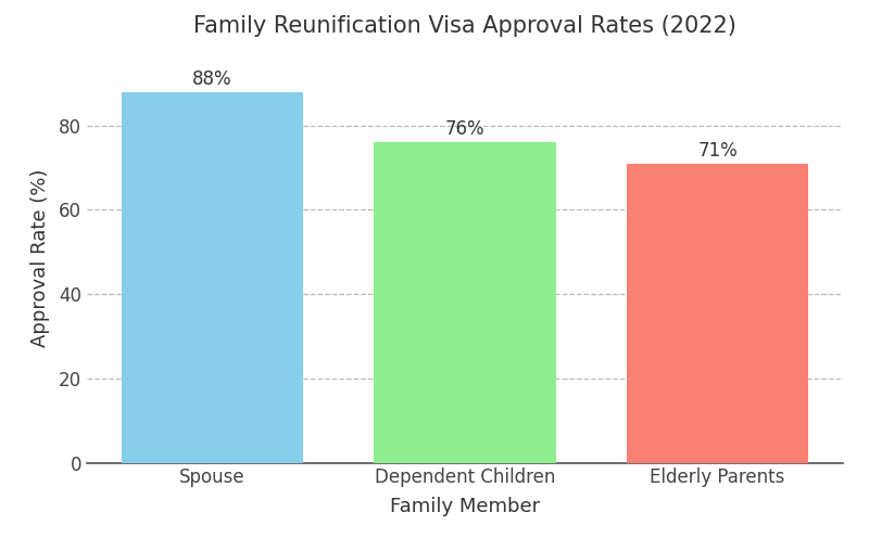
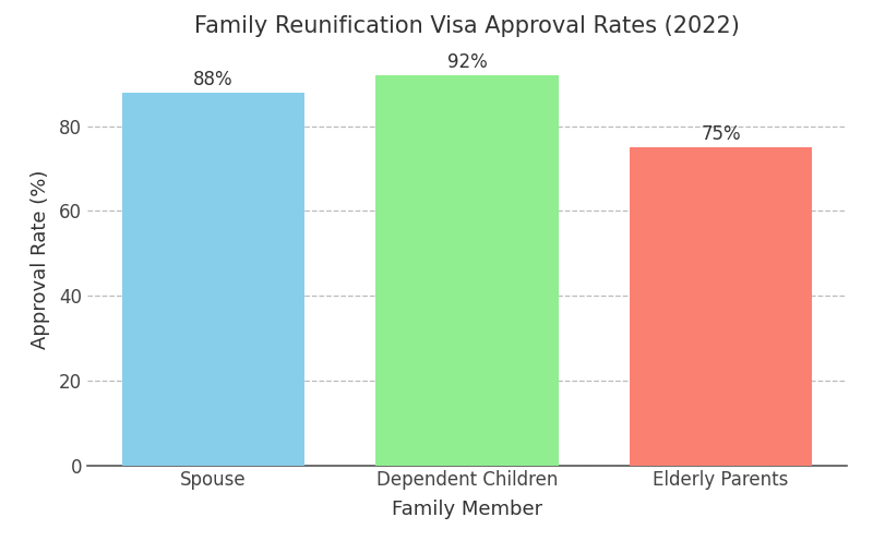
Dependent Children: 76% -> 92%
Elderly Parents: 71% -> 75%
